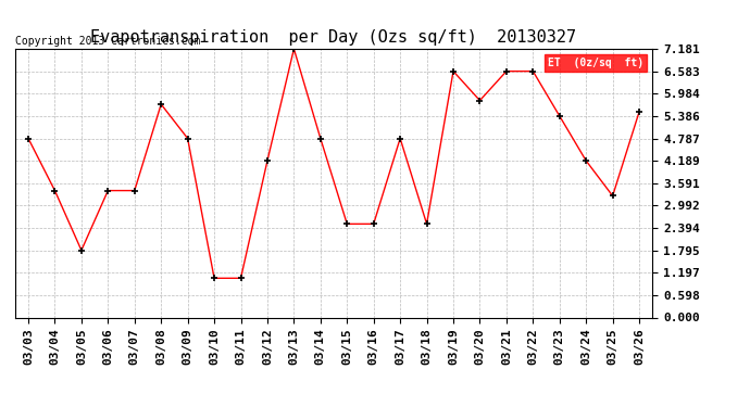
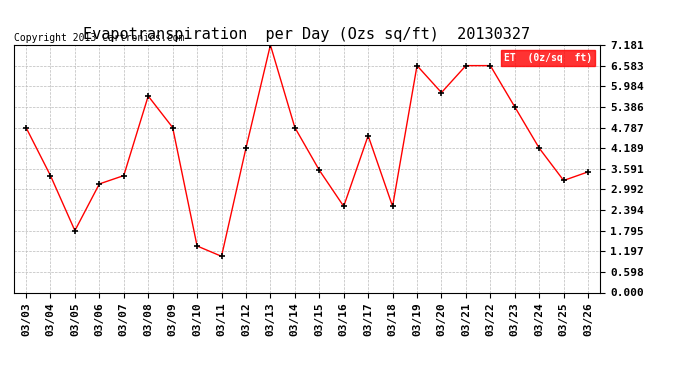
03/06: 3.39 -> 3.15
03/10: 1.05 -> 1.35
03/15: 2.50 -> 3.55
03/17: 4.79 -> 4.55
03/26: 5.50 -> 3.50
